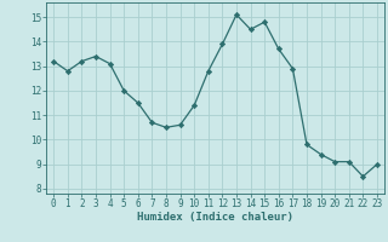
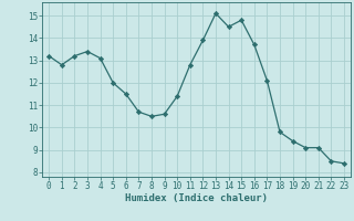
17: 12.9 -> 12.1
23: 9.0 -> 8.4
